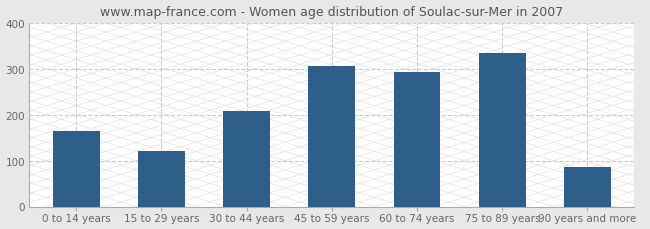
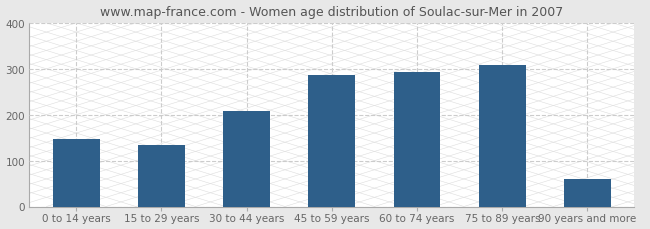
0 to 14 years: 165 -> 147
15 to 29 years: 120 -> 134
45 to 59 years: 305 -> 287
75 to 89 years: 335 -> 309
90 years and more: 85 -> 60
